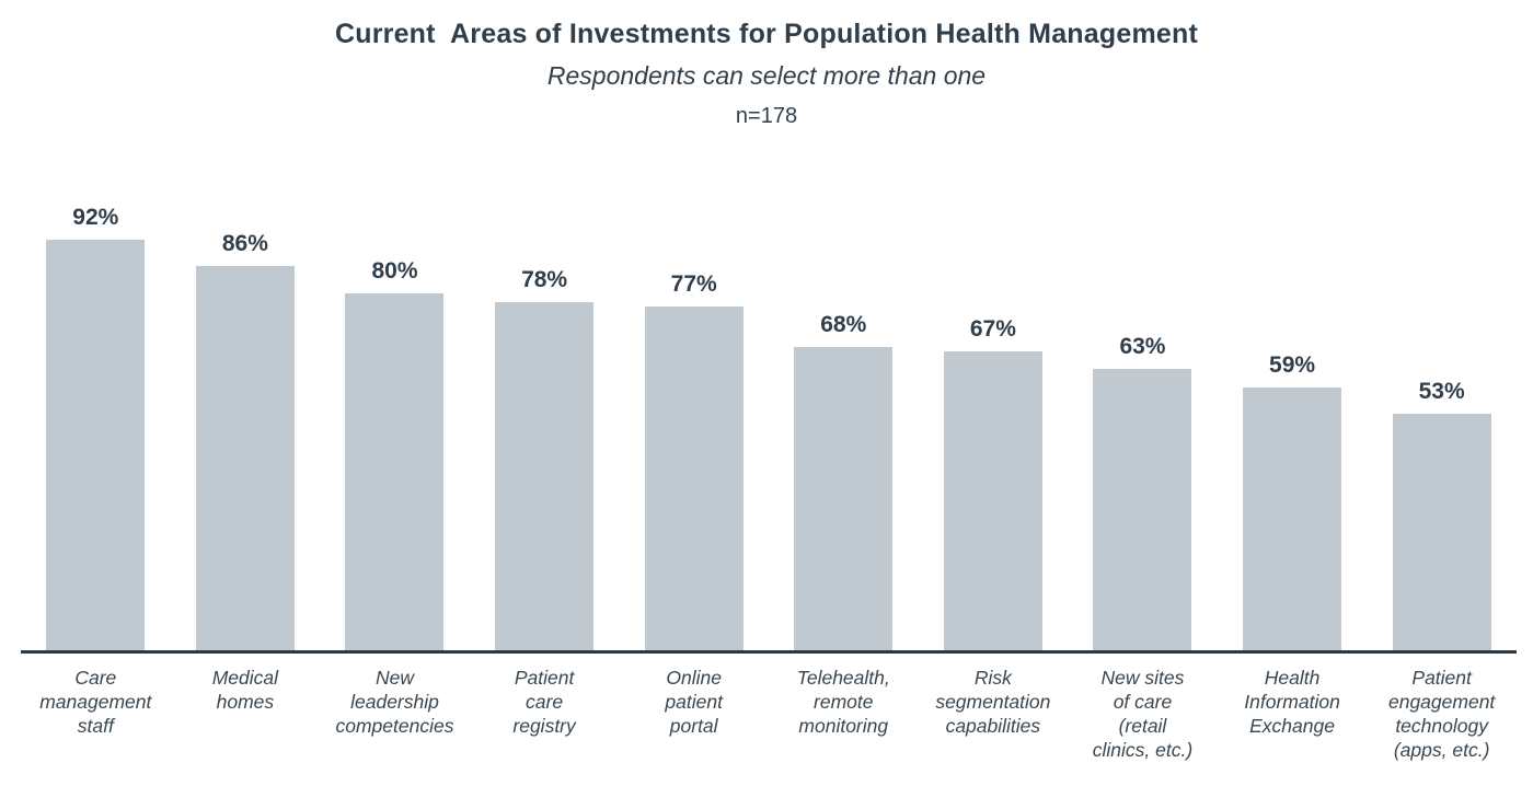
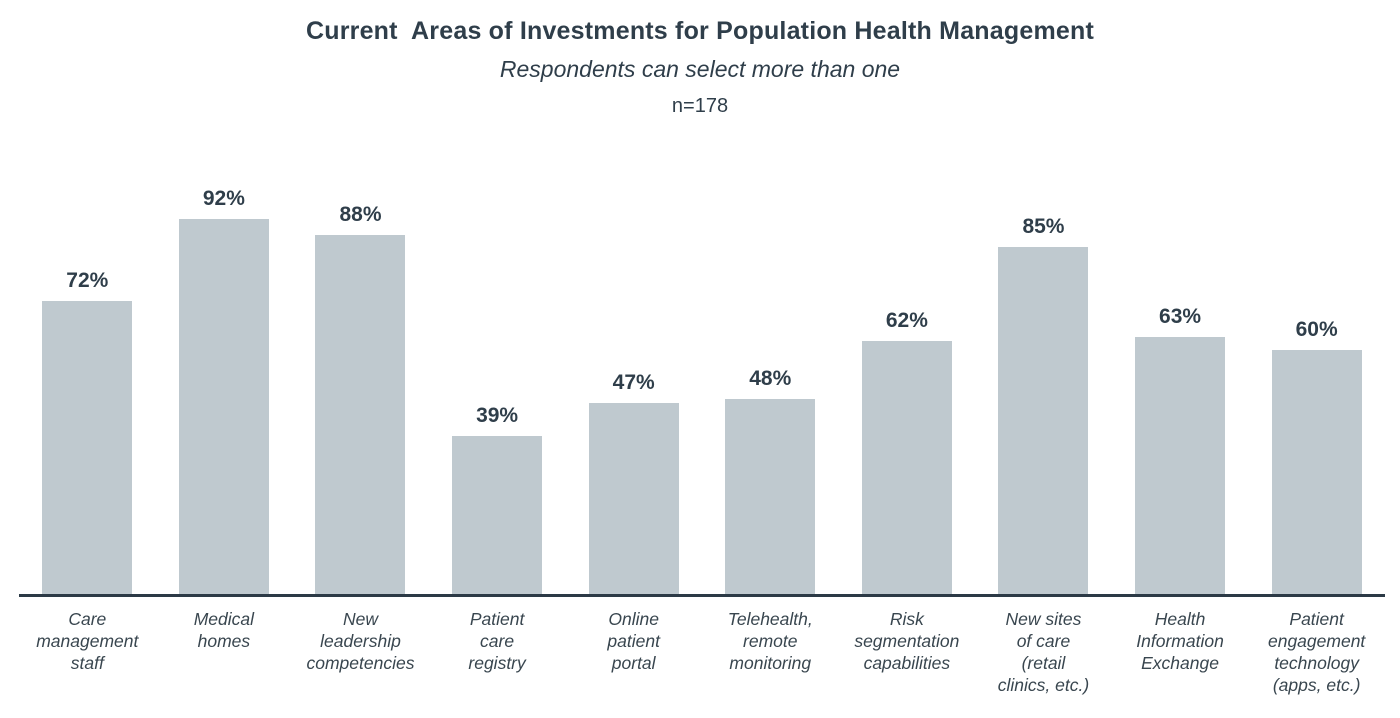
Care management staff: 92% -> 72%
Medical homes: 86% -> 92%
New leadership competencies: 80% -> 88%
Patient care registry: 78% -> 39%
Online patient portal: 77% -> 47%
Telehealth, remote monitoring: 68% -> 48%
Risk segmentation capabilities: 67% -> 62%
New sites of care (retail clinics, etc.): 63% -> 85%
Health Information Exchange: 59% -> 63%
Patient engagement technology (apps, etc.): 53% -> 60%
